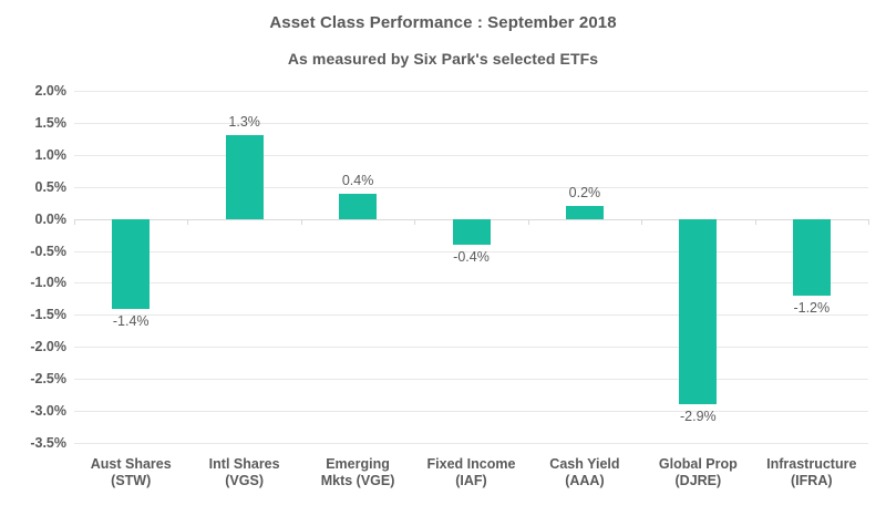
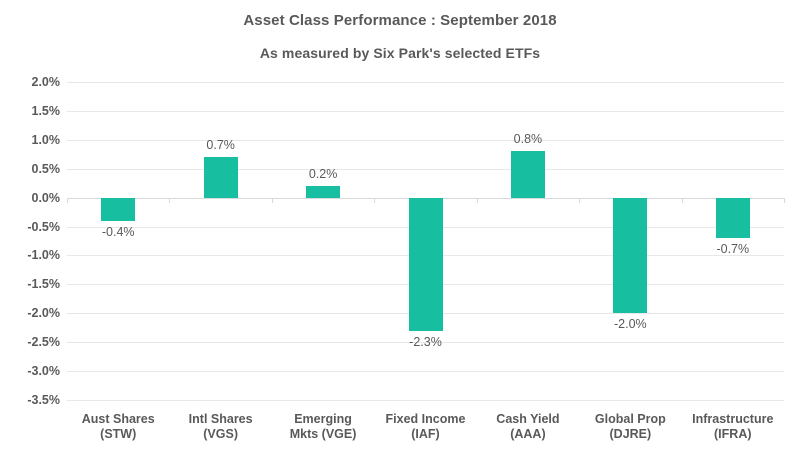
Aust Shares (STW): -1.4% -> -0.4%
Intl Shares (VGS): 1.3% -> 0.7%
Emerging Mkts (VGE): 0.4% -> 0.2%
Fixed Income (IAF): -0.4% -> -2.3%
Cash Yield (AAA): 0.2% -> 0.8%
Global Prop (DJRE): -2.9% -> -2.0%
Infrastructure (IFRA): -1.2% -> -0.7%
